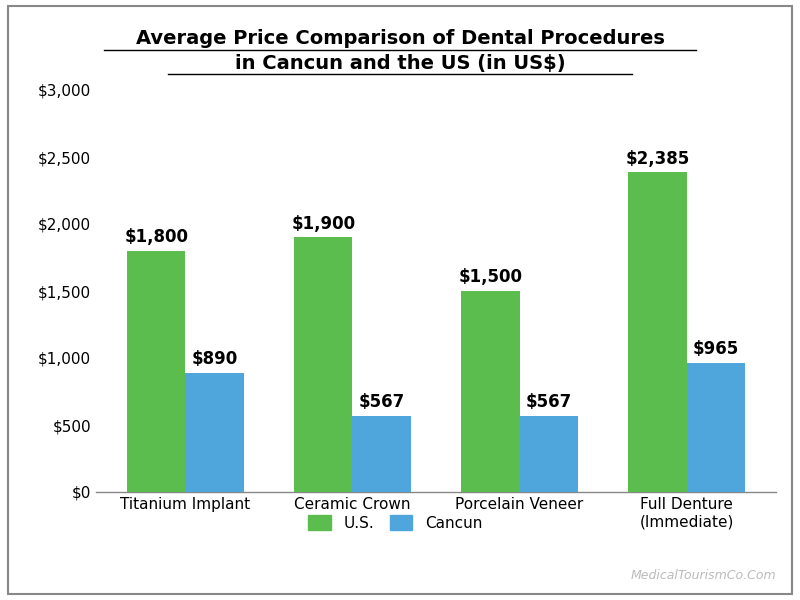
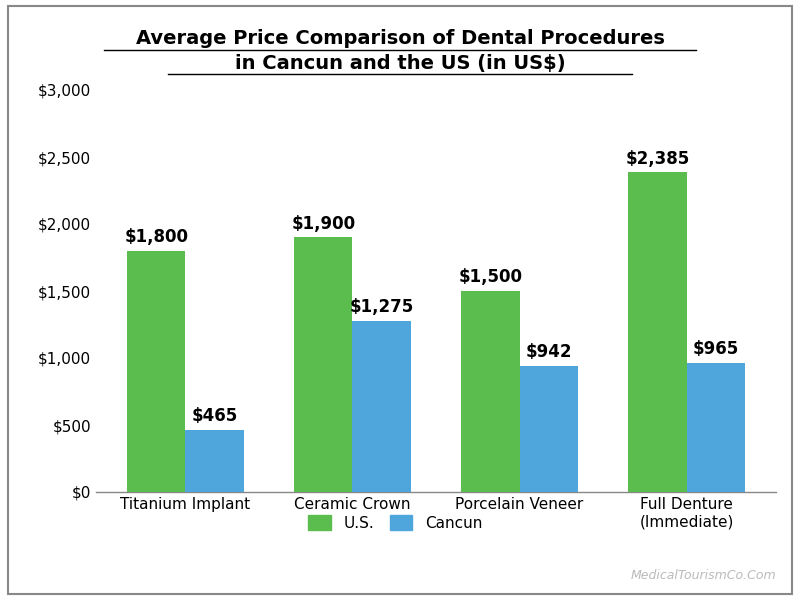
Cancun/Titanium Implant: $890 -> $465
Cancun/Ceramic Crown: $567 -> $1,275
Cancun/Porcelain Veneer: $567 -> $942
